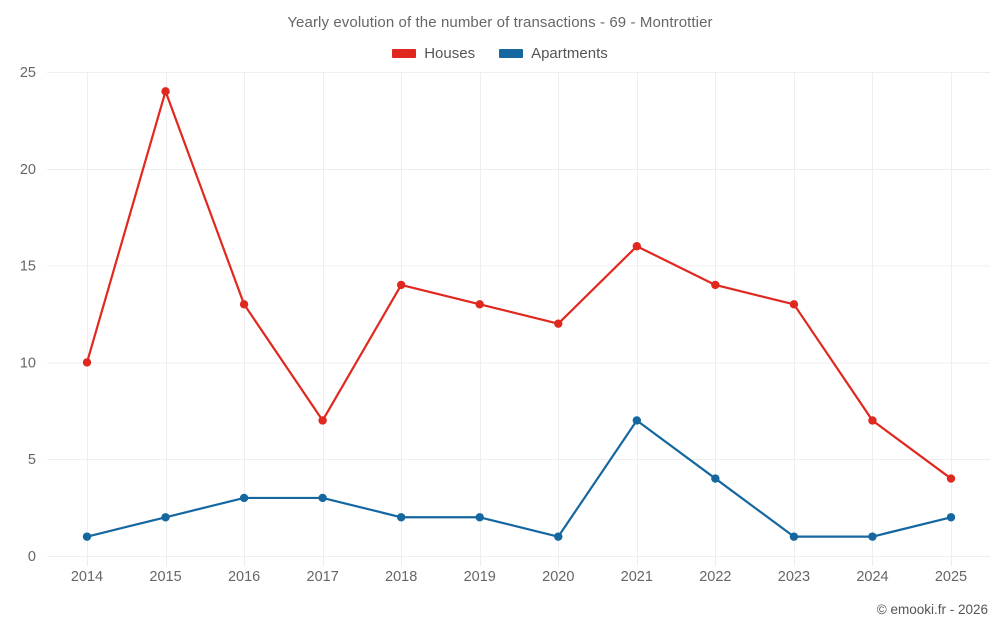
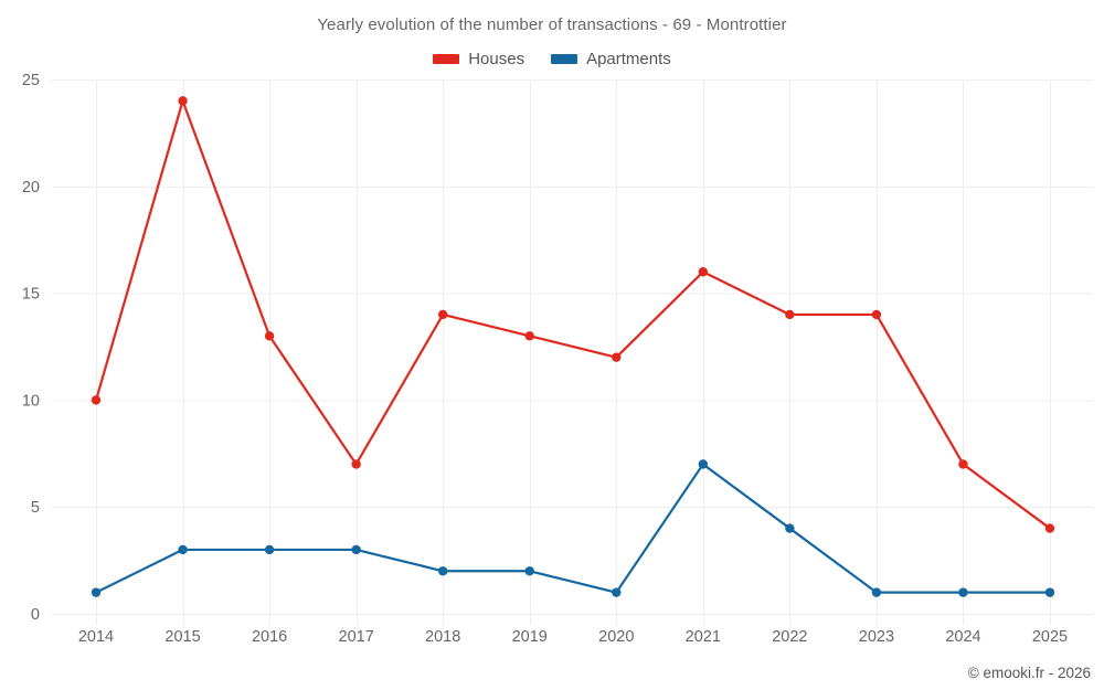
Apartments/2015: 2 -> 3
Houses/2023: 13 -> 14
Apartments/2025: 2 -> 1
